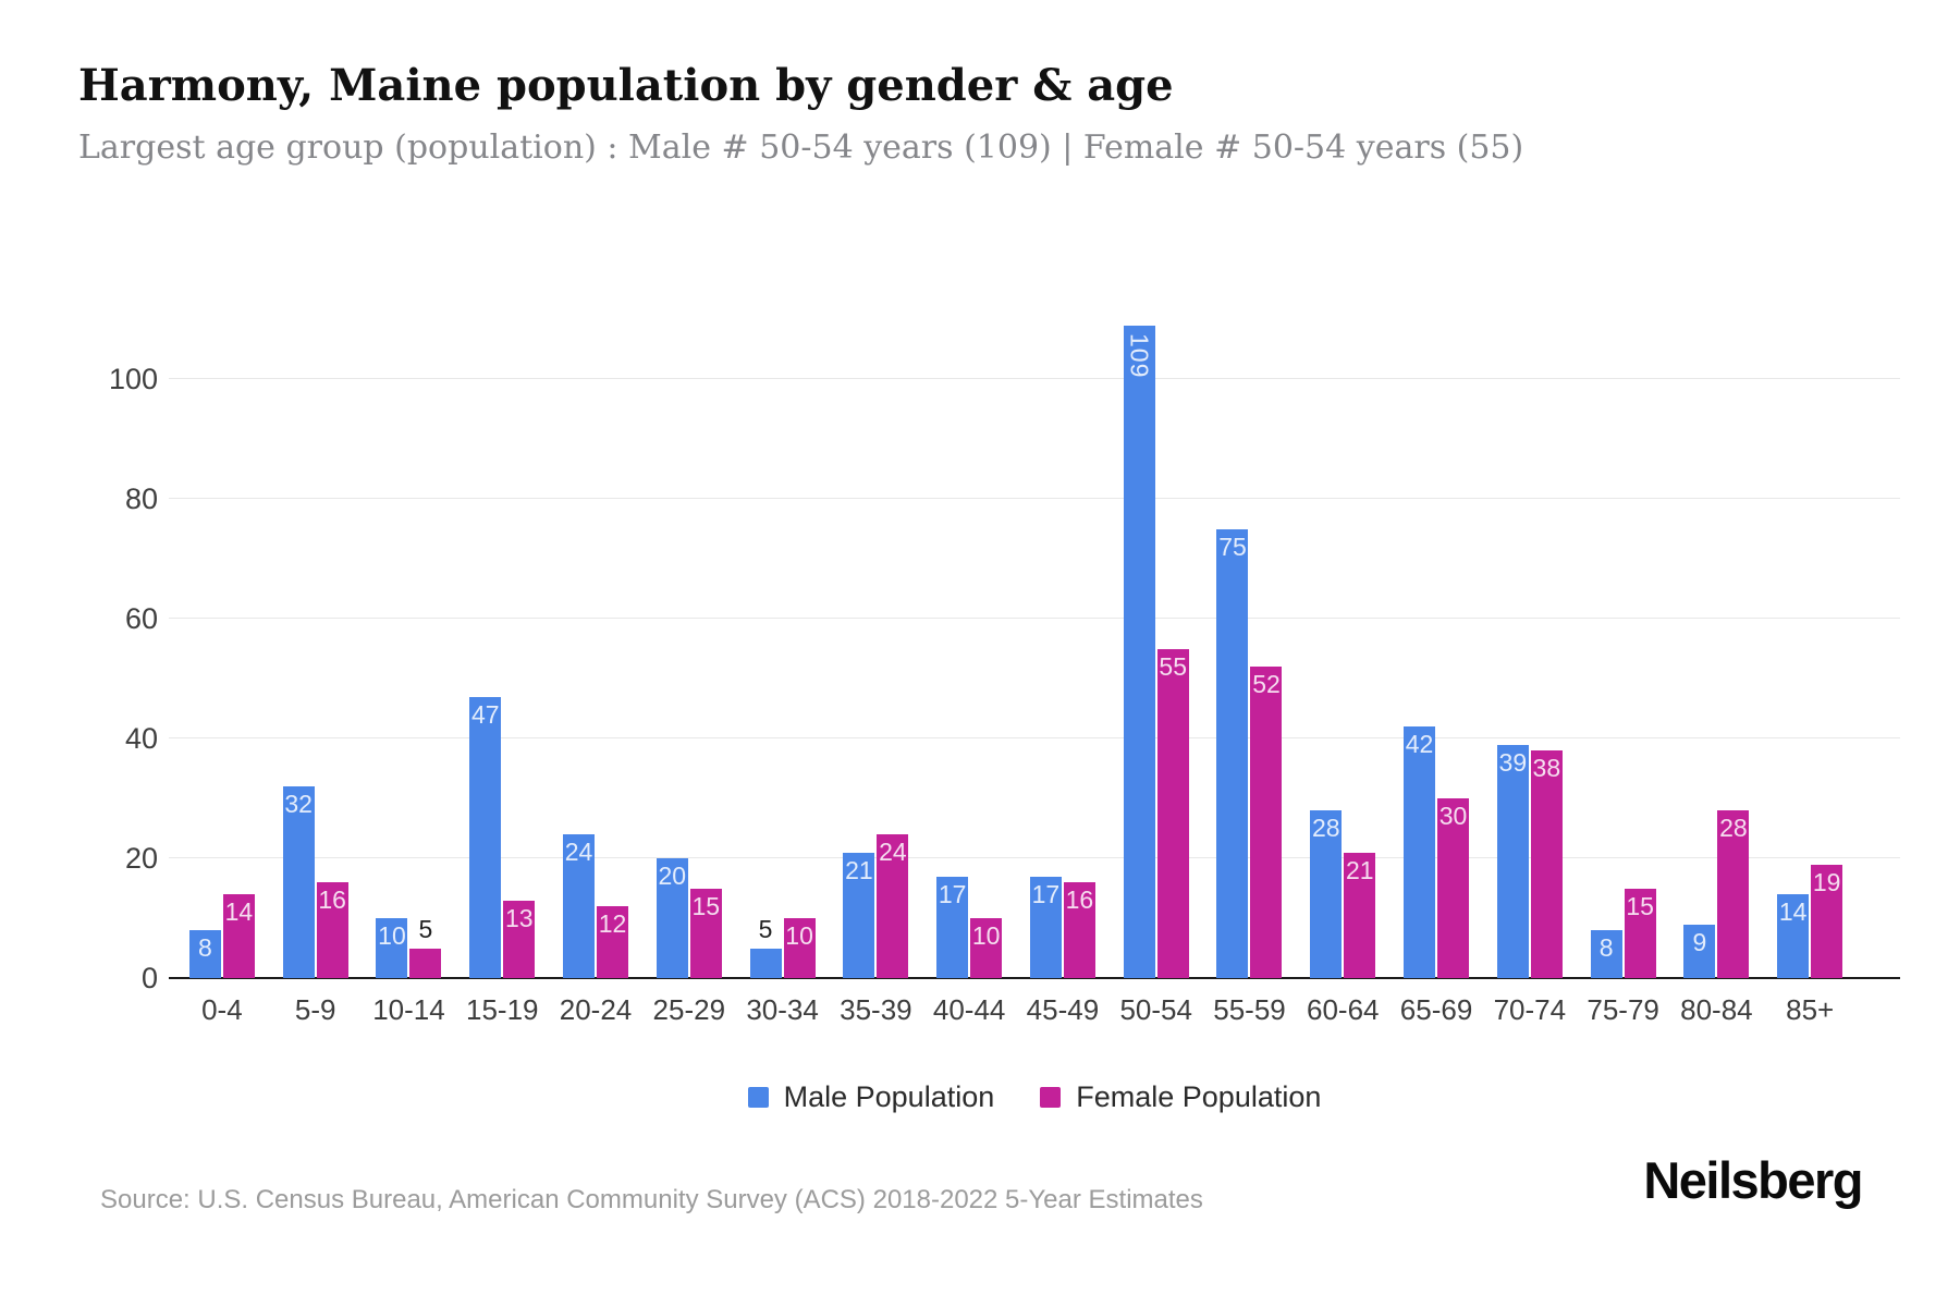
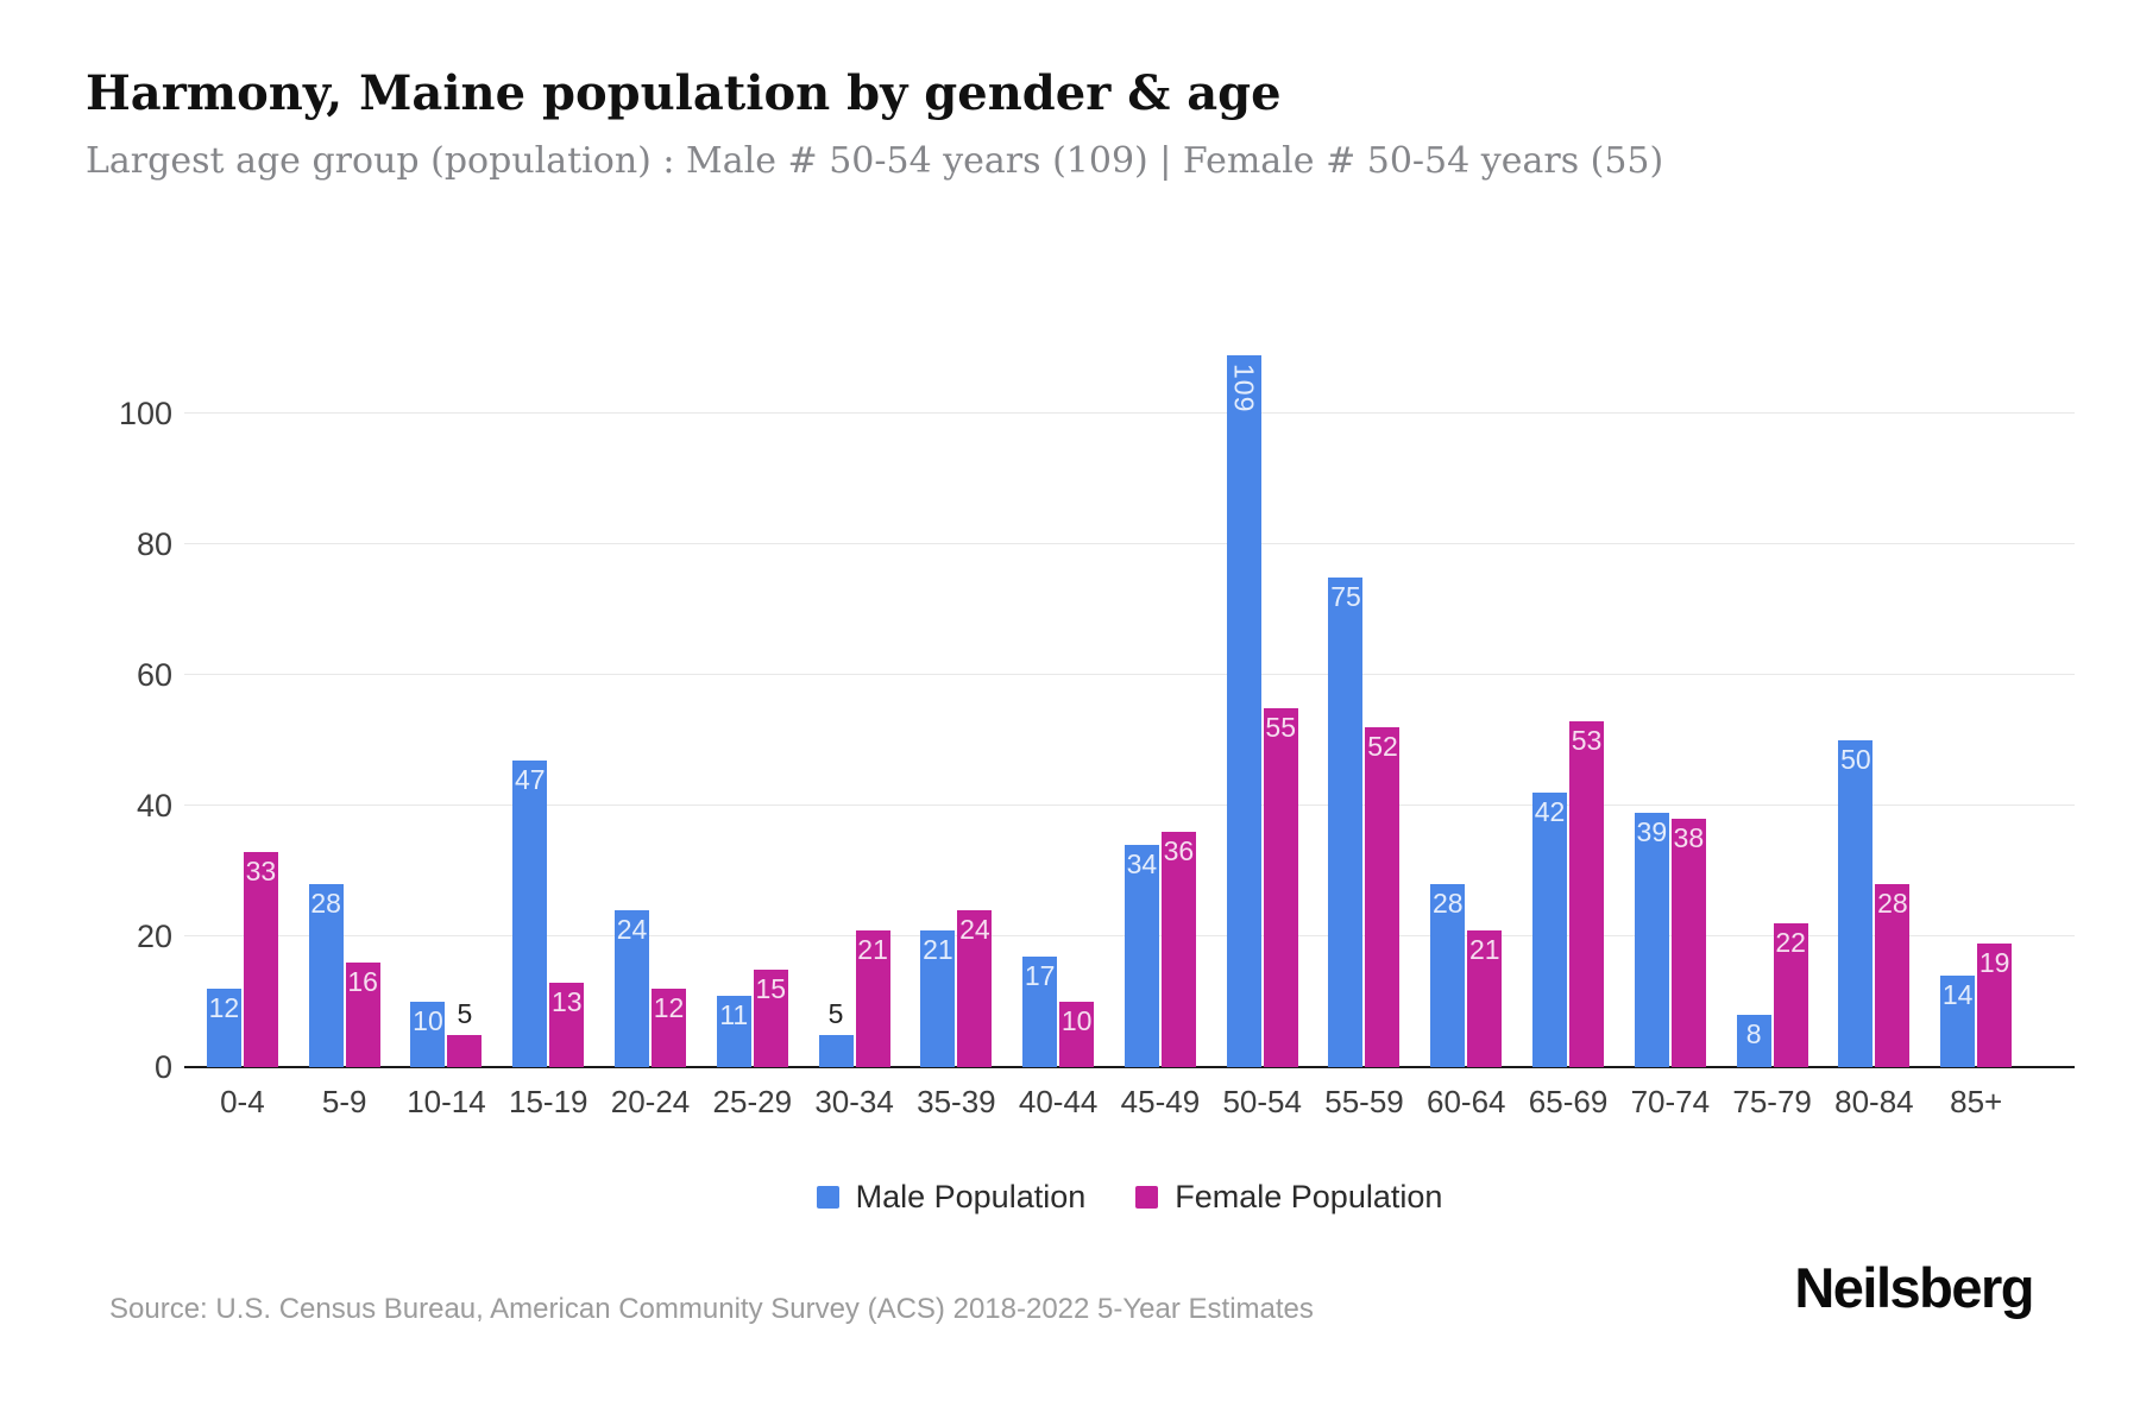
Male Population/0-4: 8 -> 12
Female Population/0-4: 14 -> 33
Male Population/5-9: 32 -> 28
Male Population/25-29: 20 -> 11
Female Population/30-34: 10 -> 21
Male Population/45-49: 17 -> 34
Female Population/45-49: 16 -> 36
Female Population/65-69: 30 -> 53
Female Population/75-79: 15 -> 22
Male Population/80-84: 9 -> 50
